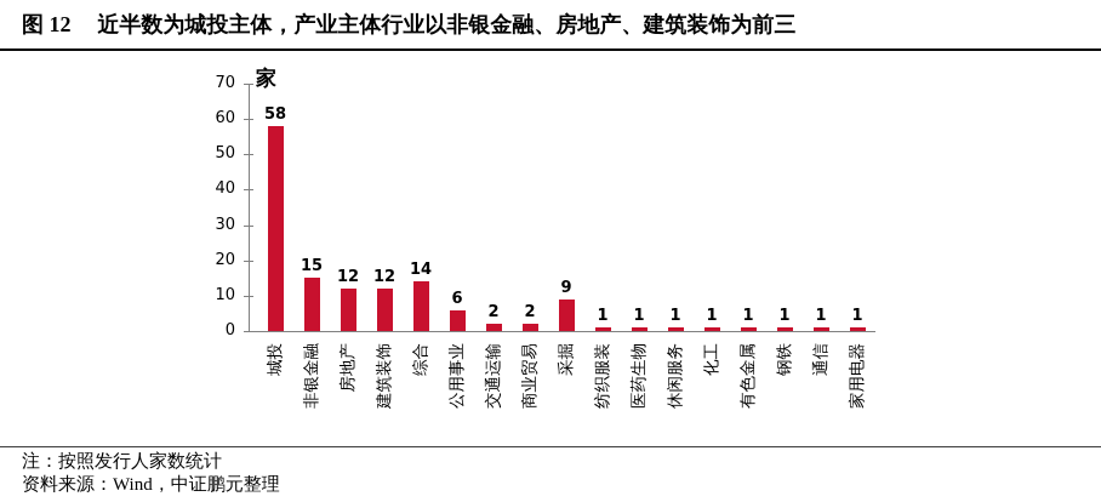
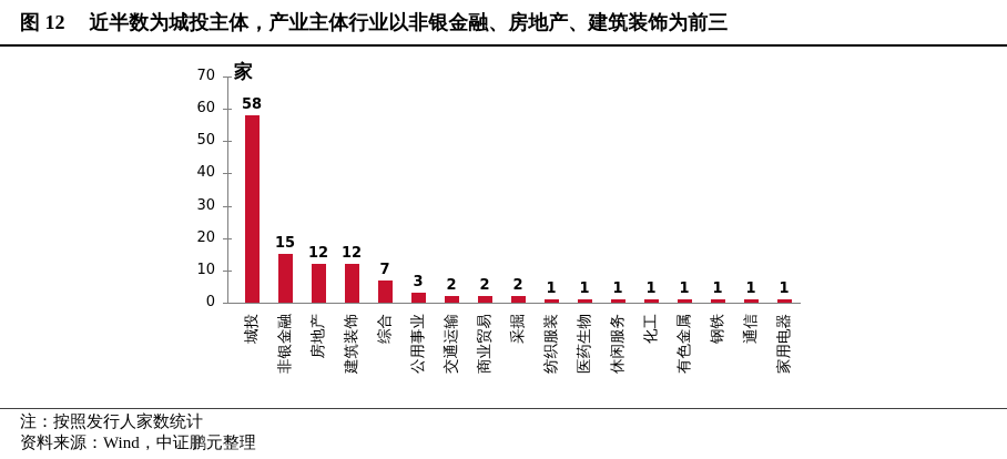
综合: 14 -> 7
公用事业: 6 -> 3
采掘: 9 -> 2
